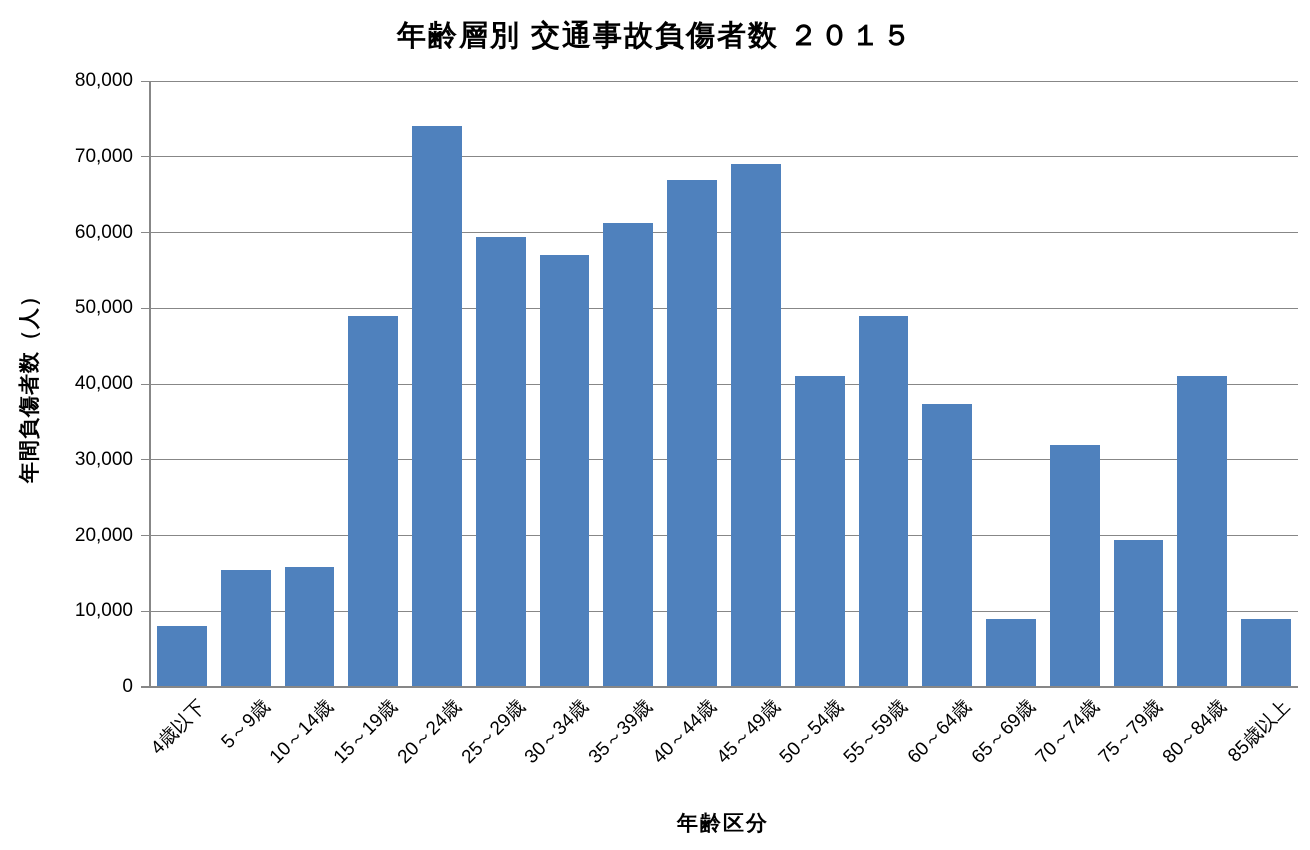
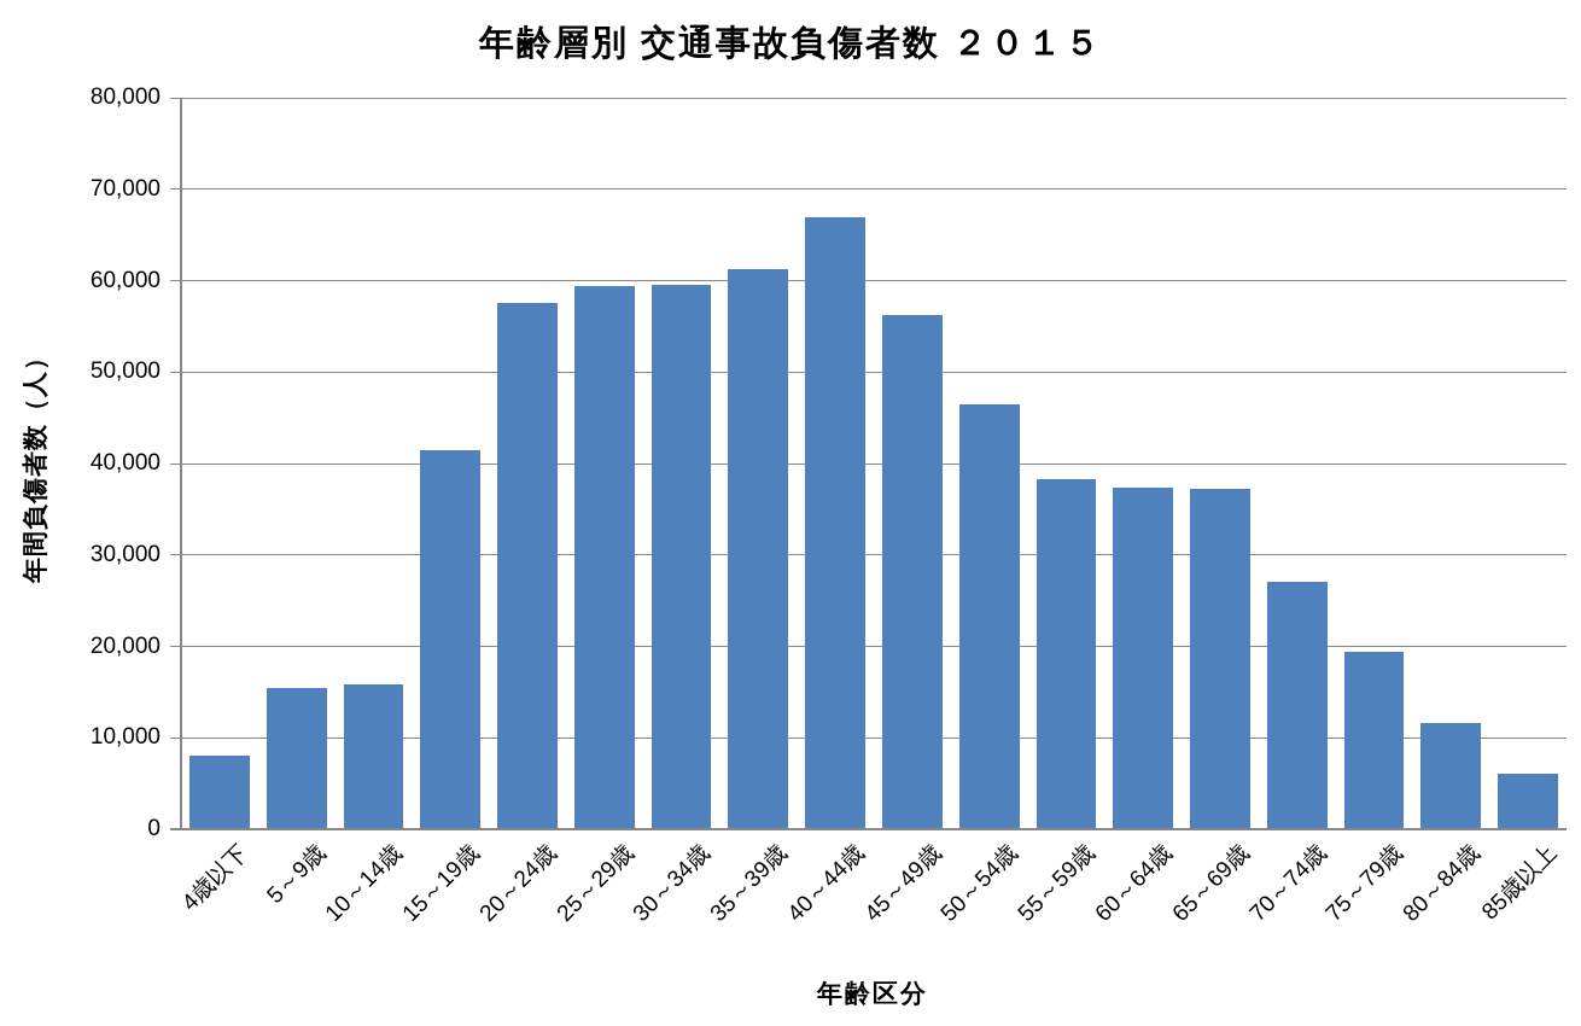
15～19歳: 49000 -> 42000
20～24歳: 74000 -> 58000
30～34歳: 57000 -> 60000
45～49歳: 69000 -> 56000
50～54歳: 41000 -> 46000
55～59歳: 49000 -> 38000
65～69歳: 9000 -> 37000
70～74歳: 32000 -> 27000
80～84歳: 41000 -> 12000
85歳以上: 9000 -> 6000
